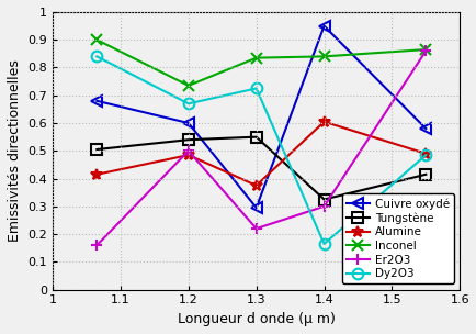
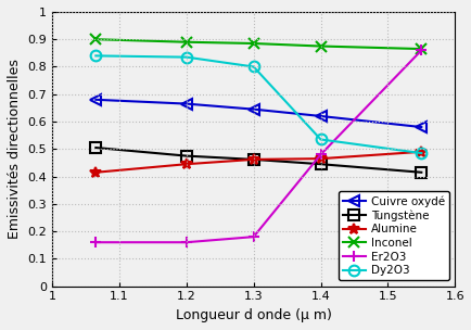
Cuivre oxydé/1.2: 0.600 -> 0.665
Tungstène/1.2: 0.540 -> 0.475
Alumine/1.2: 0.485 -> 0.445
Inconel/1.2: 0.735 -> 0.890
Er2O3/1.2: 0.50 -> 0.16
Dy2O3/1.2: 0.670 -> 0.835
Cuivre oxydé/1.3: 0.295 -> 0.645
Tungstène/1.3: 0.550 -> 0.462
Alumine/1.3: 0.375 -> 0.462
Inconel/1.3: 0.835 -> 0.885
Er2O3/1.3: 0.22 -> 0.18
Dy2O3/1.3: 0.725 -> 0.800
Cuivre oxydé/1.4: 0.950 -> 0.620
Tungstène/1.4: 0.325 -> 0.445
Alumine/1.4: 0.605 -> 0.465
Inconel/1.4: 0.840 -> 0.875
Er2O3/1.4: 0.30 -> 0.48
Dy2O3/1.4: 0.165 -> 0.535
